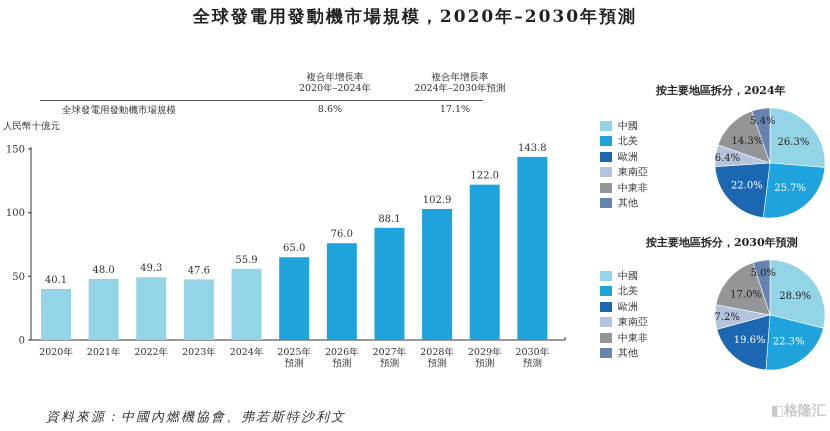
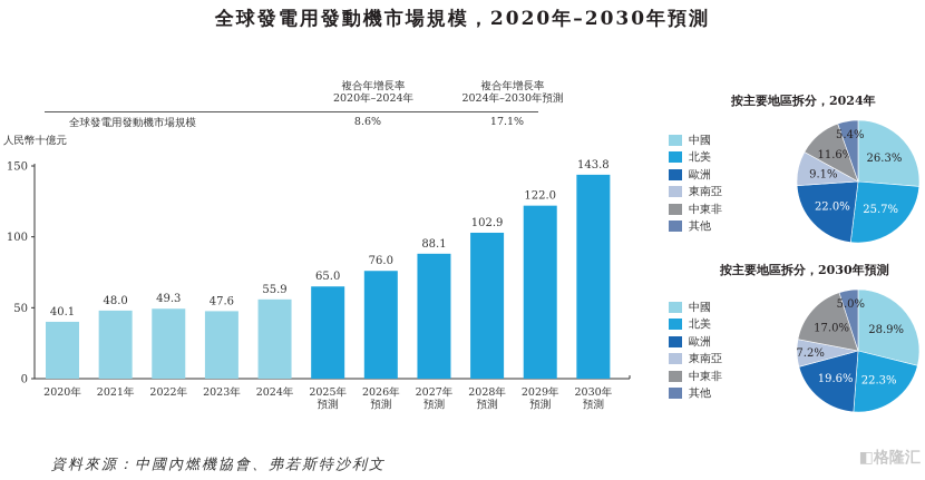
按主要地區拆分，2024年/東南亞: 6.4% -> 9.1%
按主要地區拆分，2024年/中東非: 14.3% -> 11.6%
